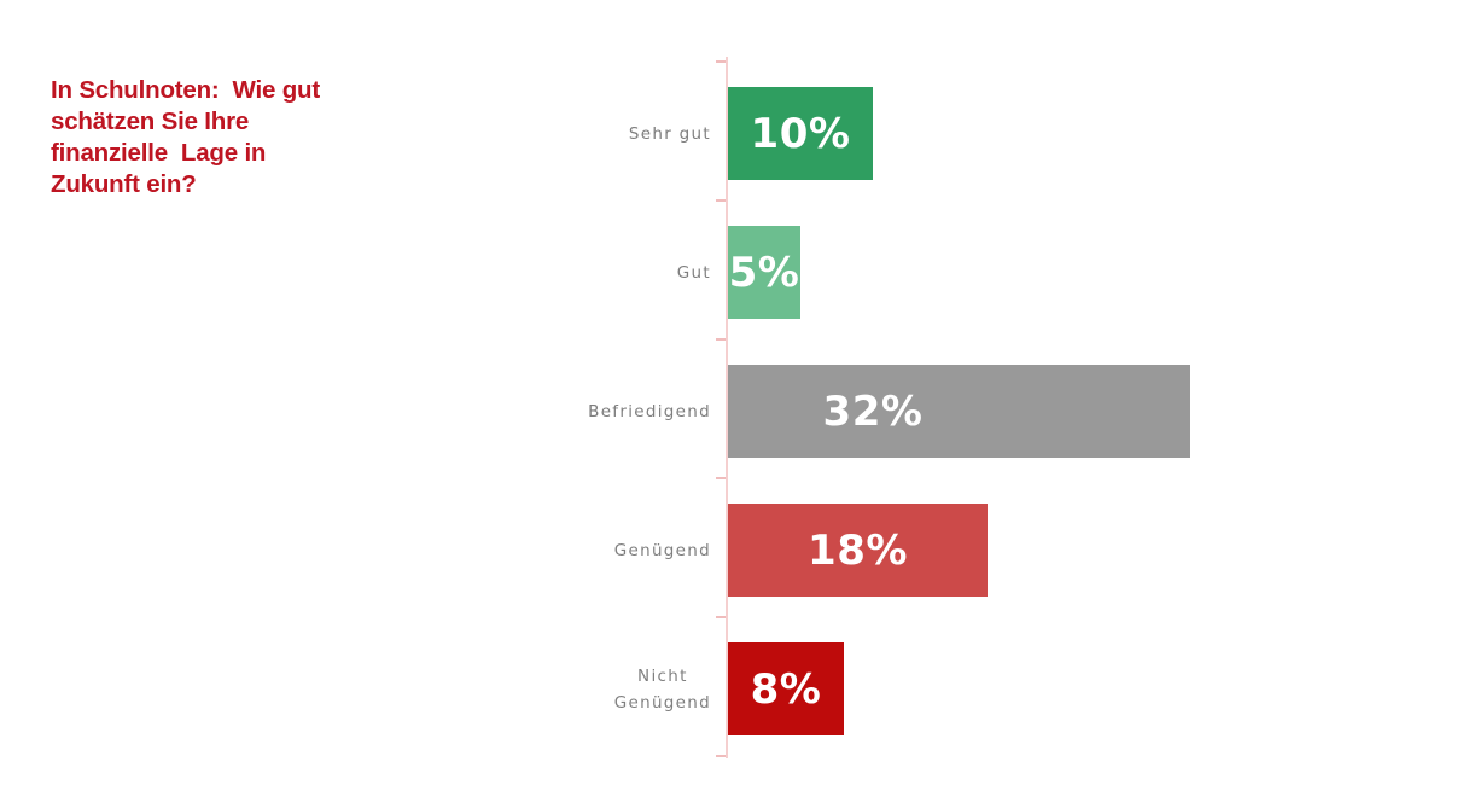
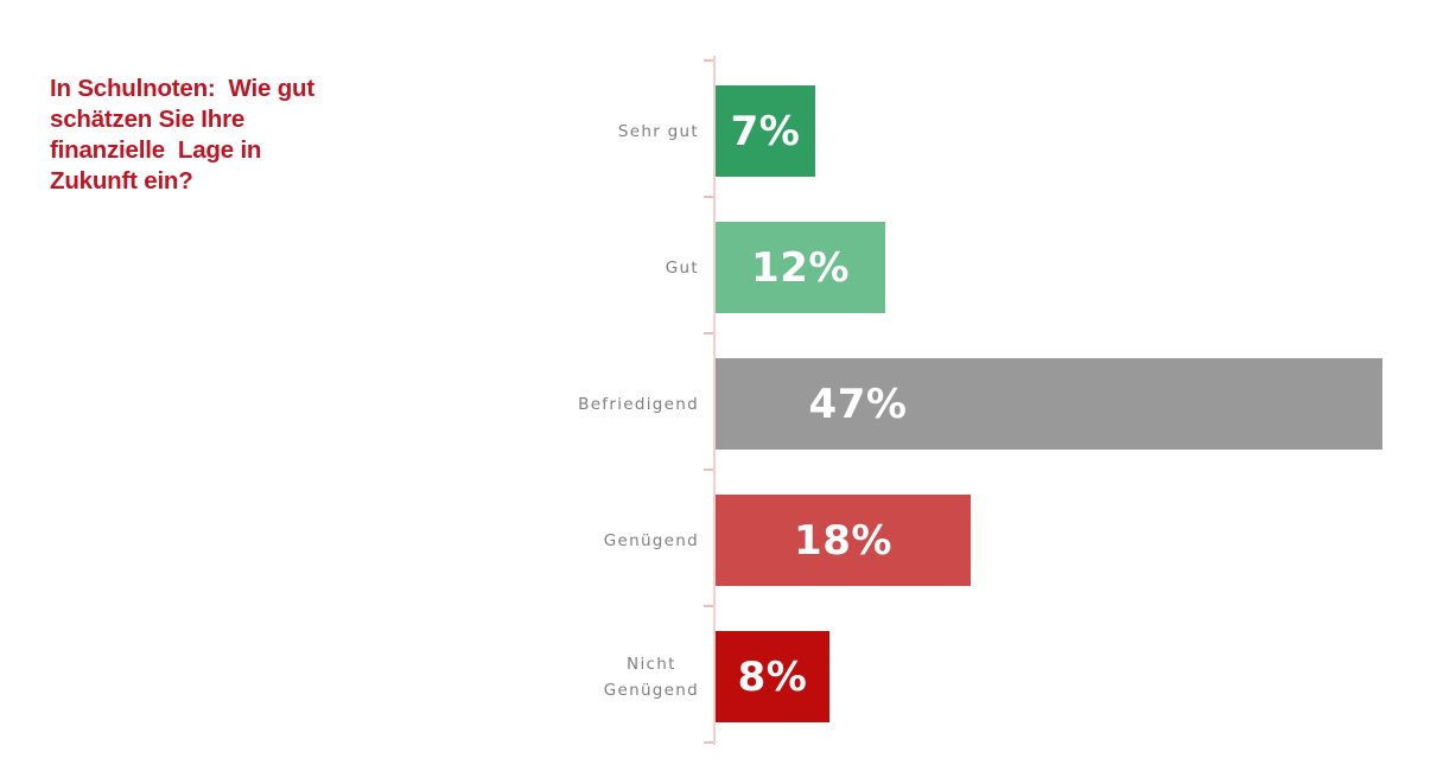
Sehr gut: 10% -> 7%
Gut: 5% -> 12%
Befriedigend: 32% -> 47%
